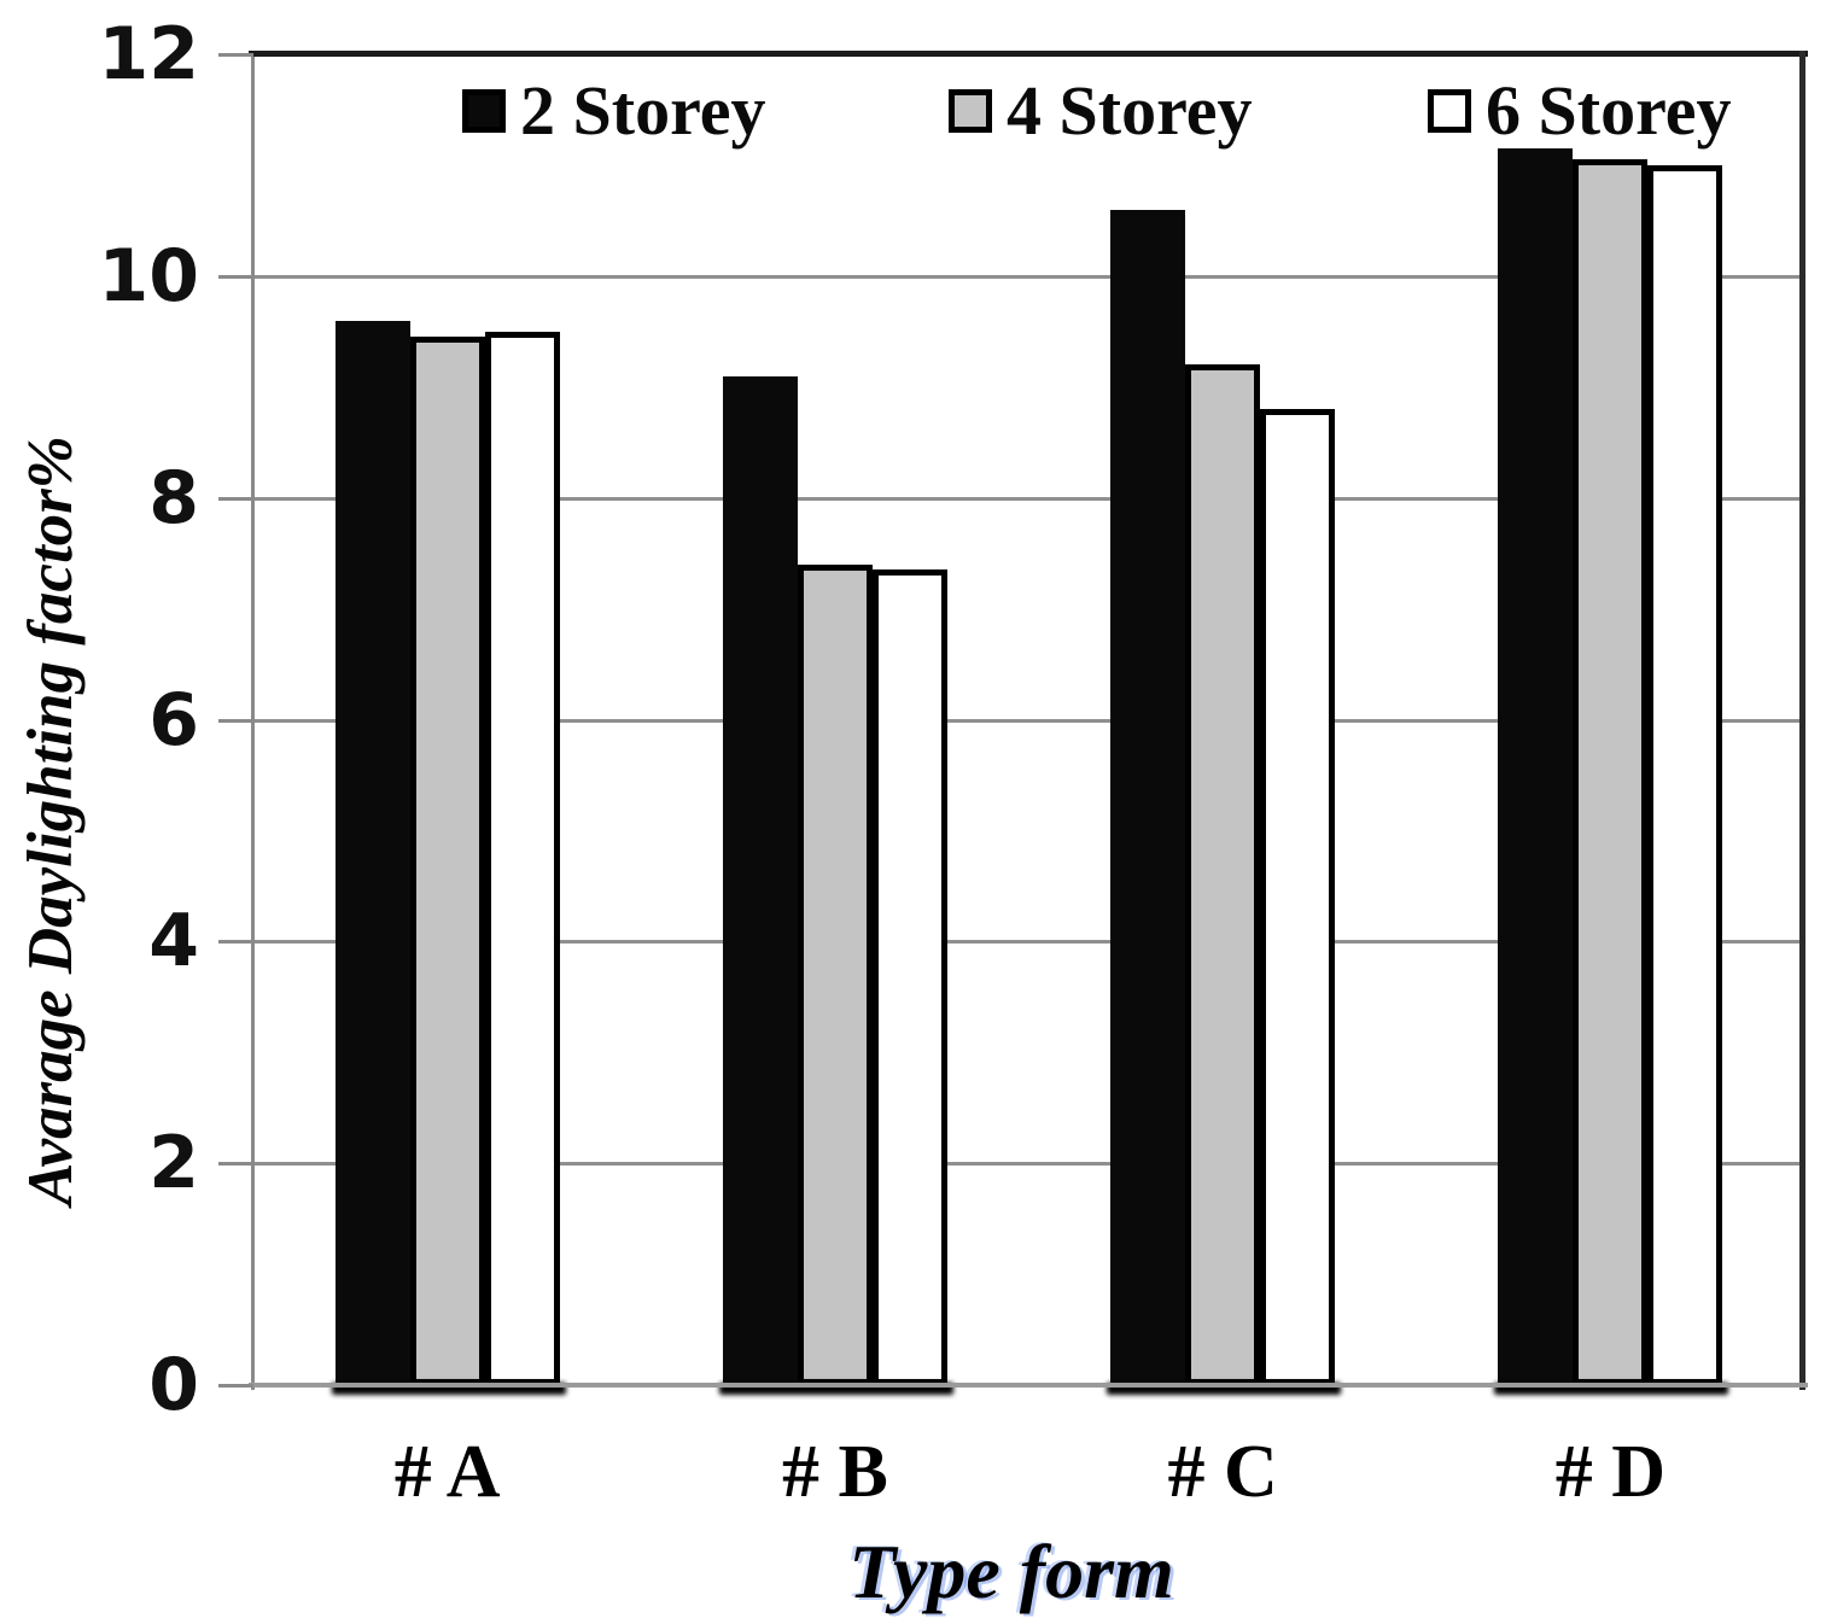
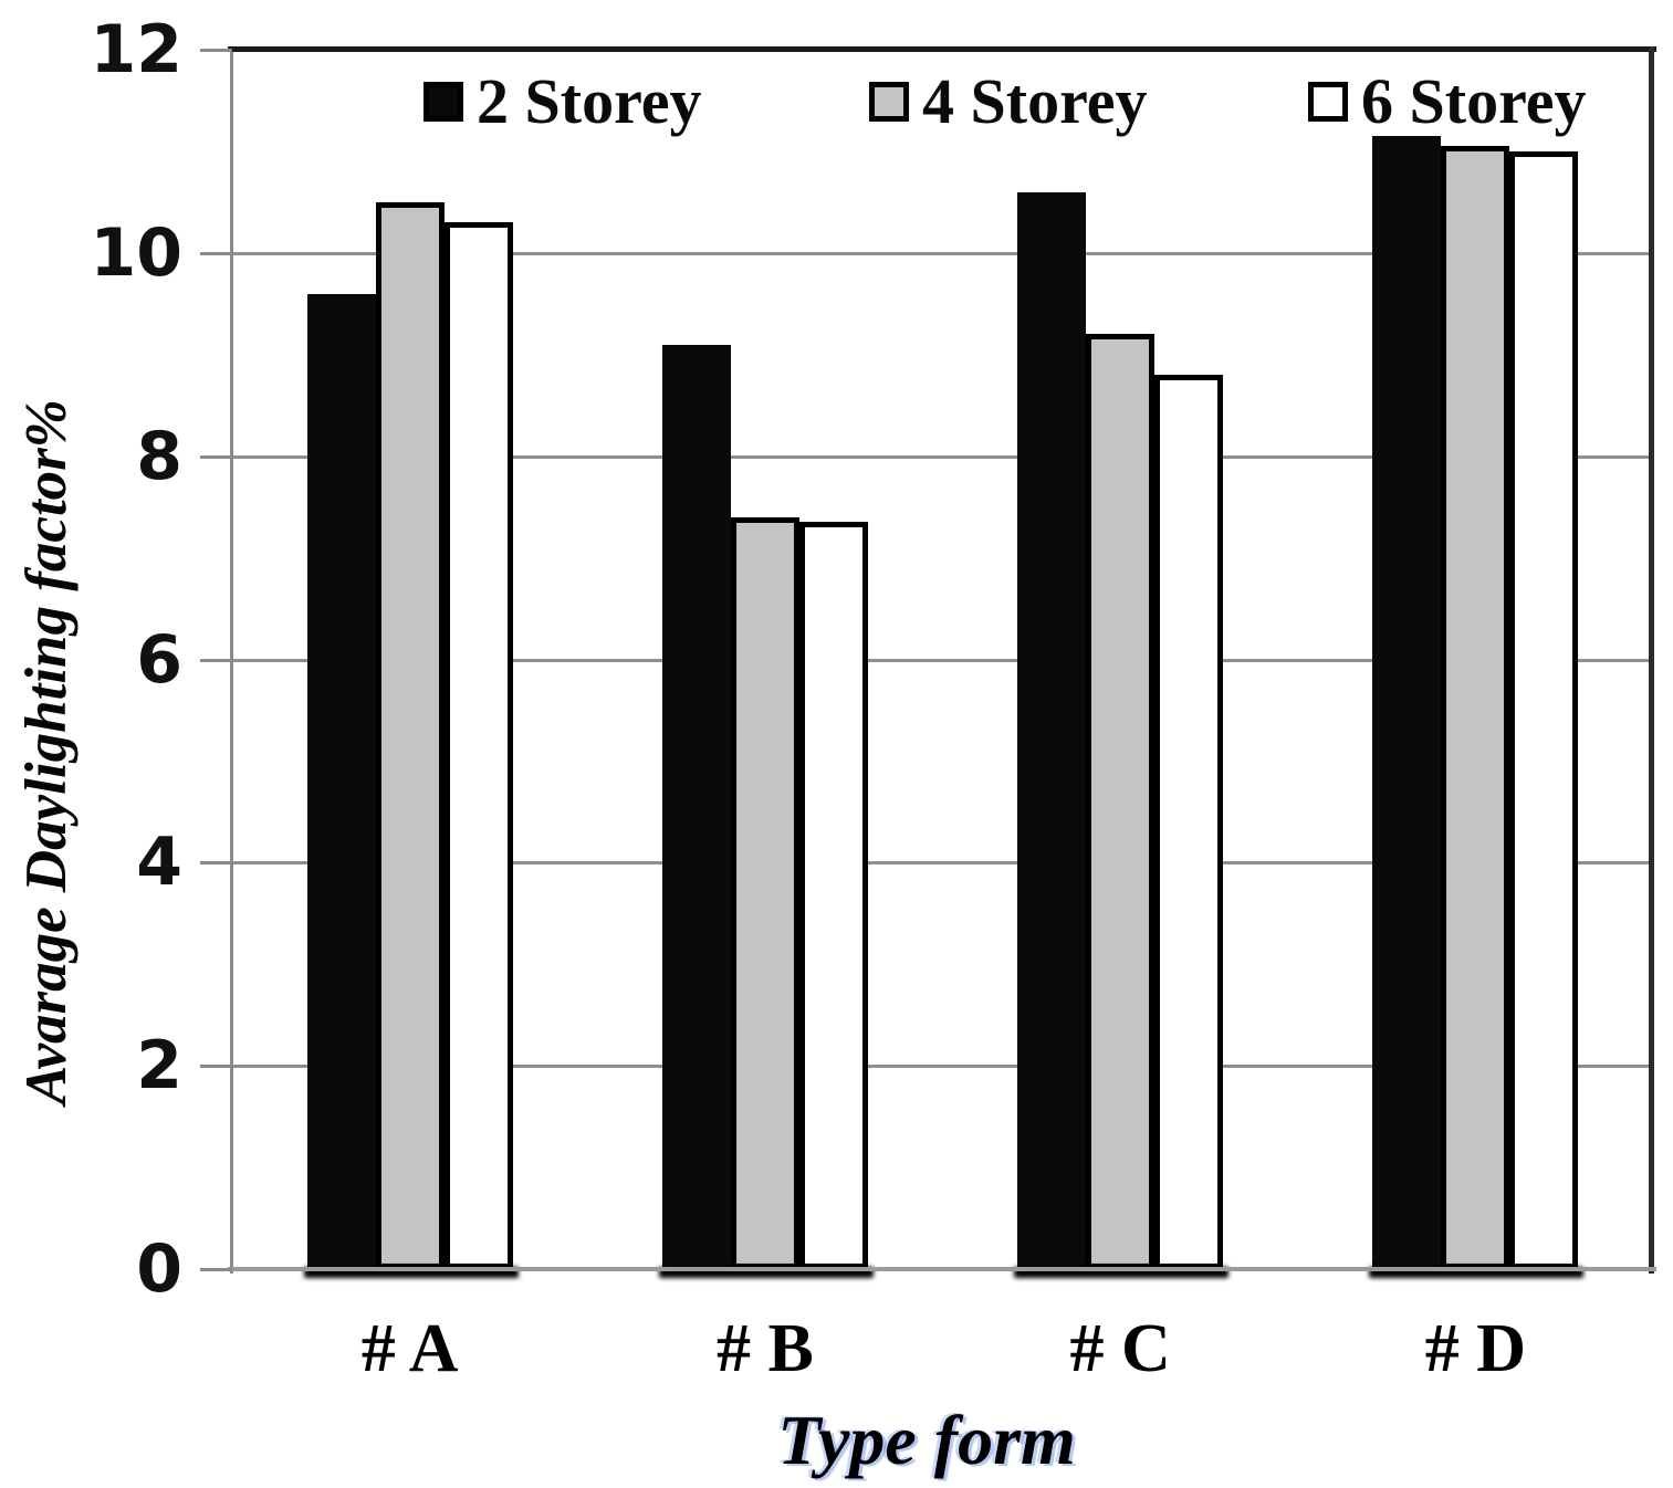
4 Storey/# A: 9.4 -> 10.5
6 Storey/# A: 9.5 -> 10.3
